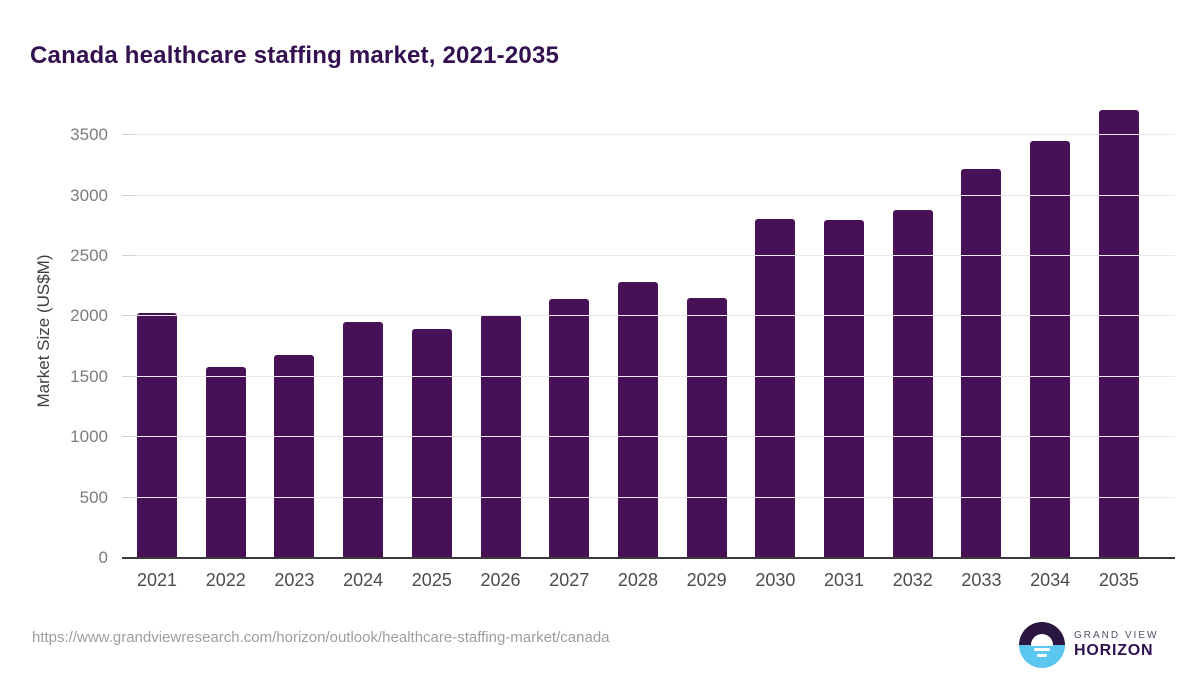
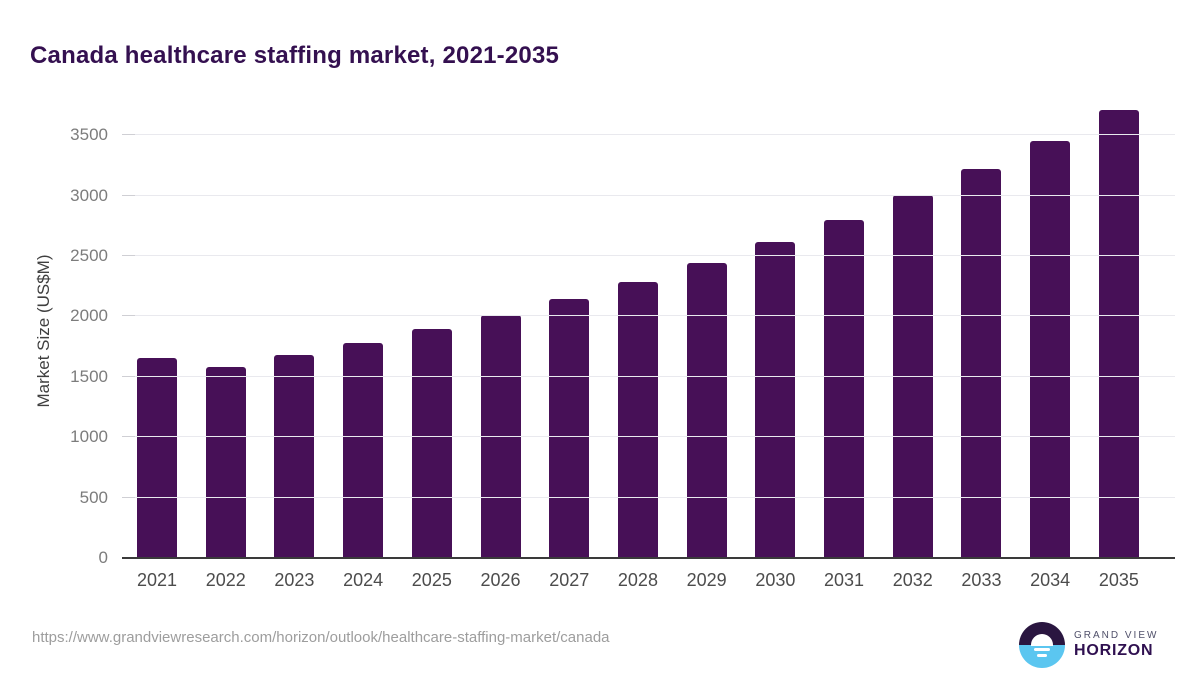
2021: 2030 -> 1660
2024: 1950 -> 1780
2029: 2150 -> 2450
2030: 2810 -> 2620
2032: 2880 -> 3000
